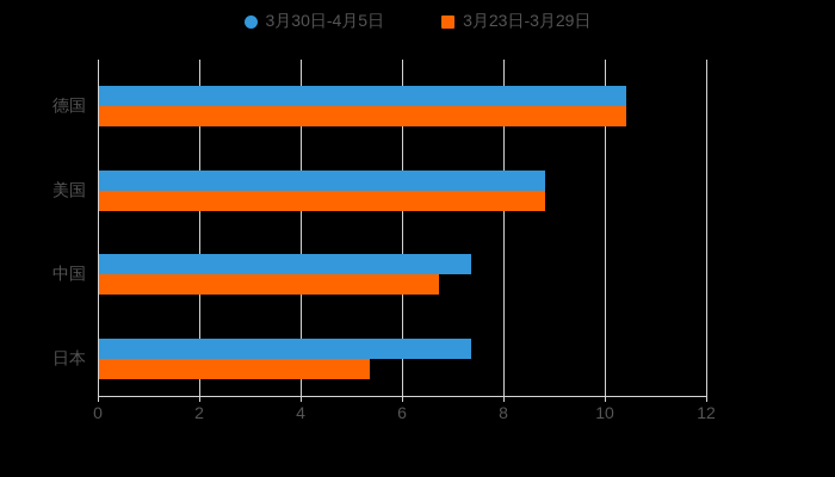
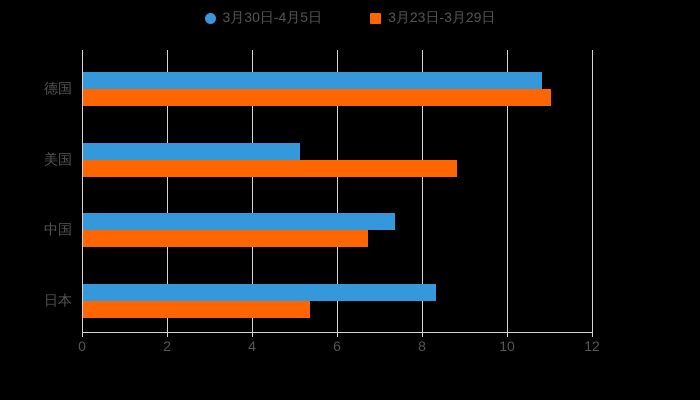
3月30日-4月5日/德国: 10.4 -> 10.8
3月23日-3月29日/德国: 10.4 -> 11.0
3月30日-4月5日/美国: 8.8 -> 5.1
3月30日-4月5日/日本: 7.3 -> 8.3
